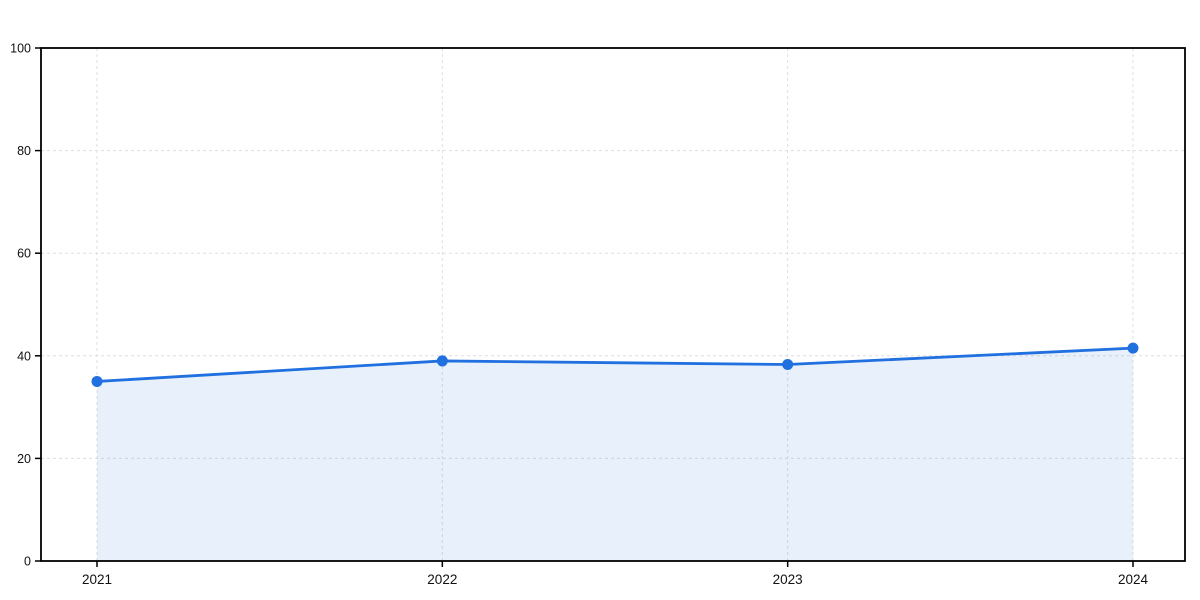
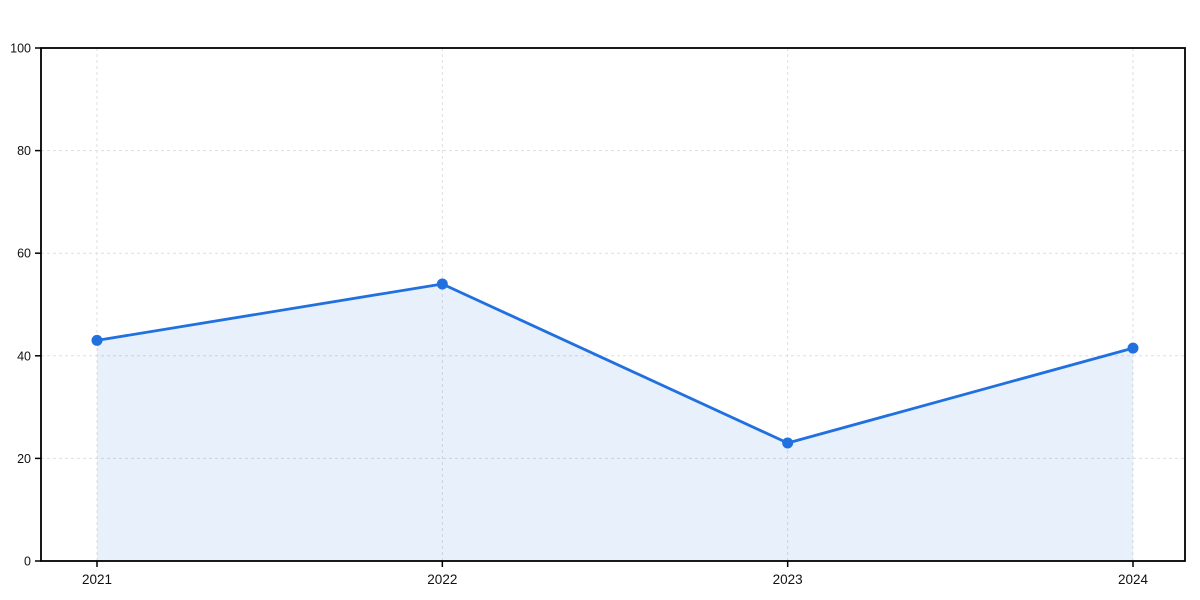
2021: 35 -> 43
2022: 39 -> 54
2023: 38 -> 23
